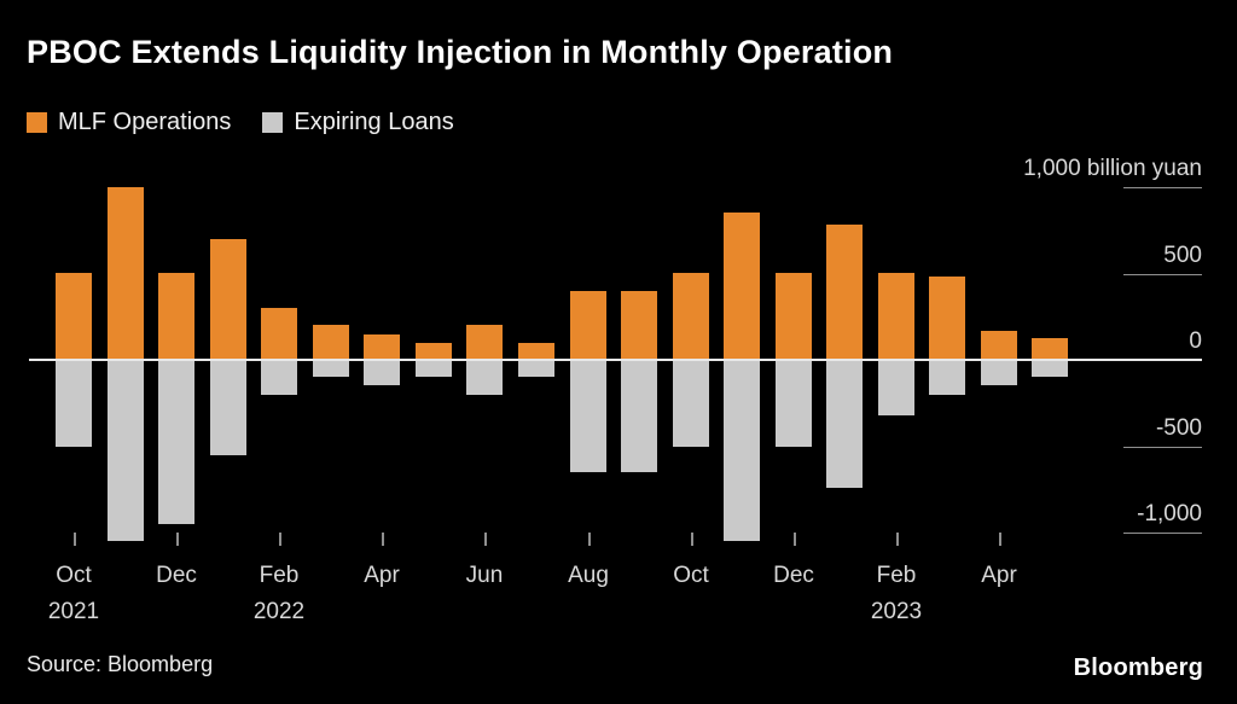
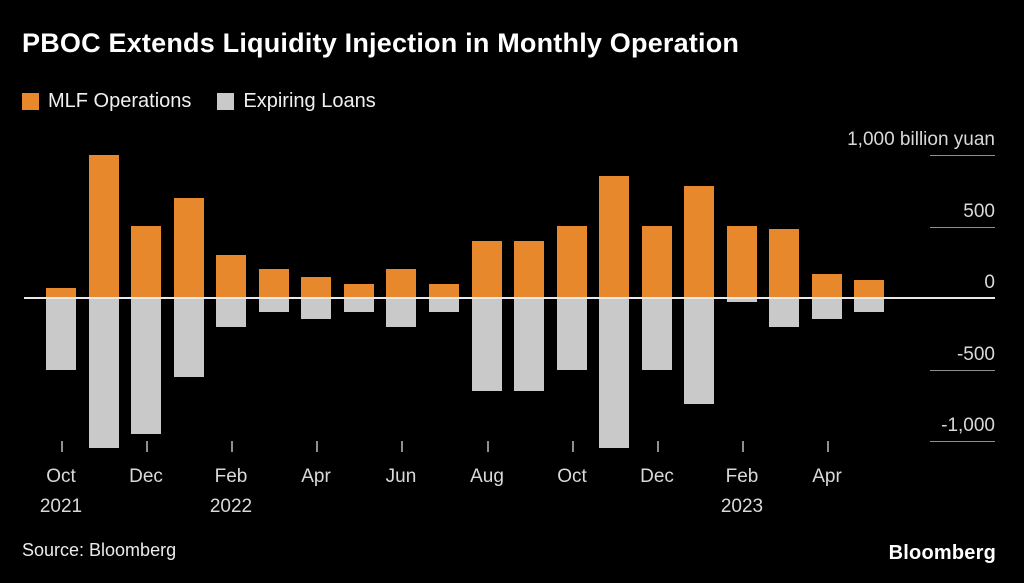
MLF Operations/Oct 2021: 500 -> 70
Expiring Loans/Feb 2023: -320 -> -30
